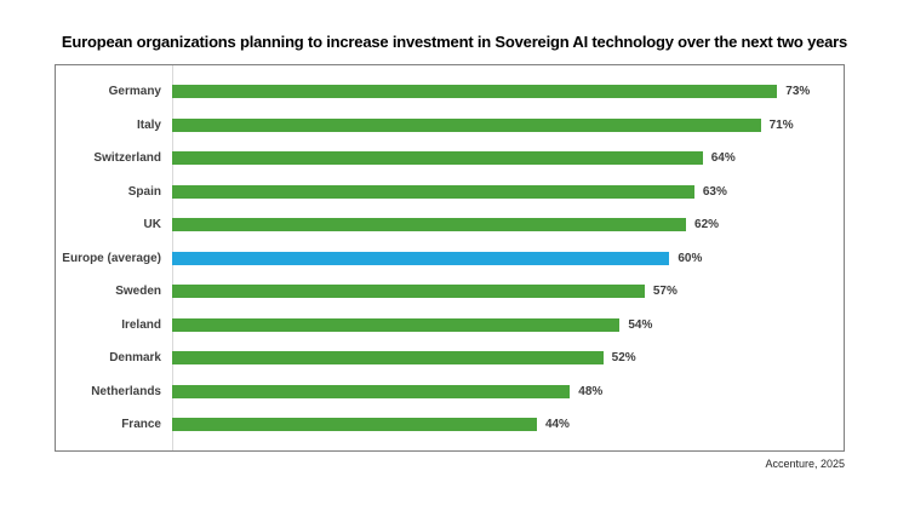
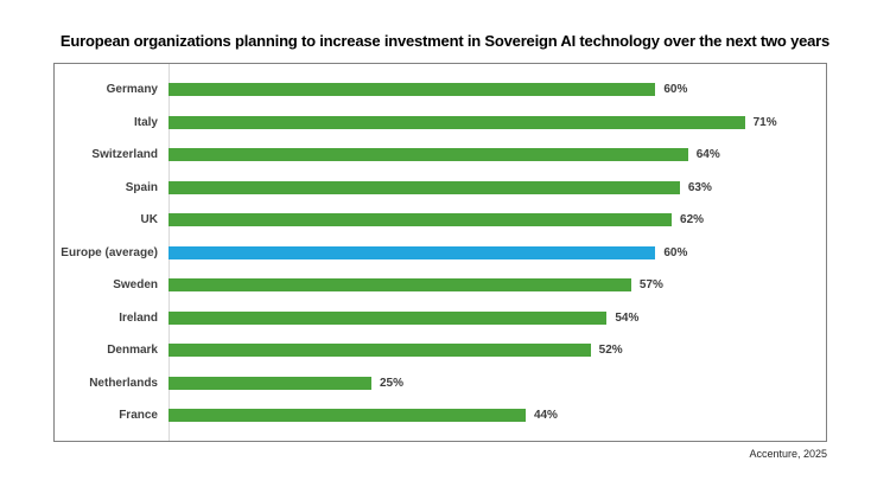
Germany: 73% -> 60%
Netherlands: 48% -> 25%
